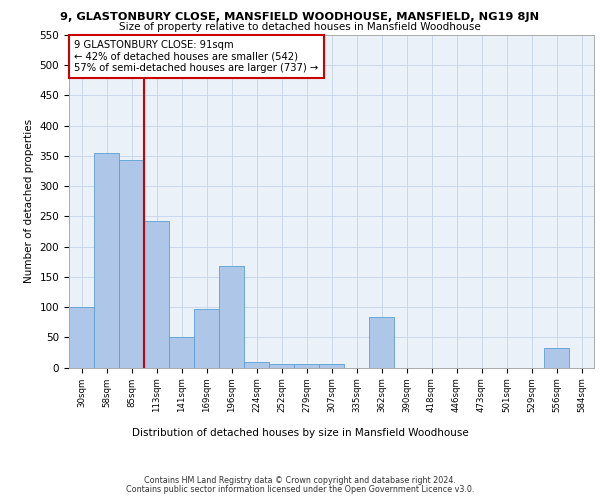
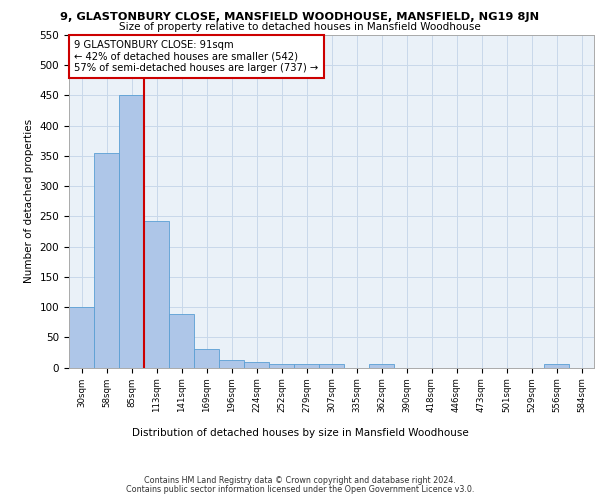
85sqm: 344 -> 450
141sqm: 50 -> 88
169sqm: 96 -> 30
196sqm: 168 -> 13
362sqm: 84 -> 5
556sqm: 32 -> 5
